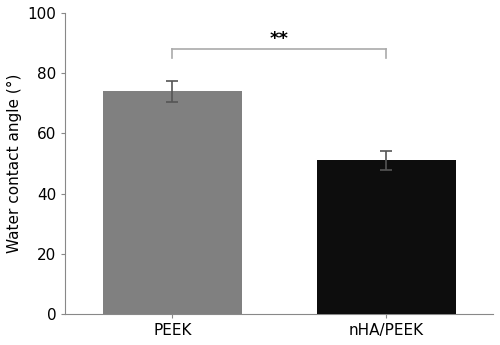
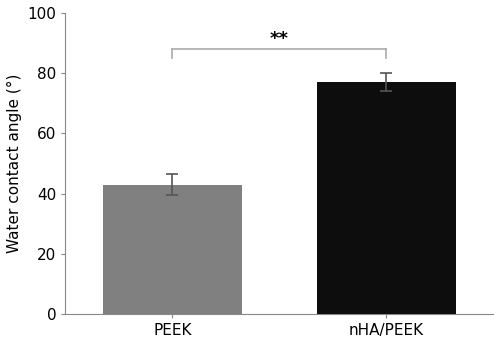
PEEK: 74 -> 43
nHA/PEEK: 51 -> 77
